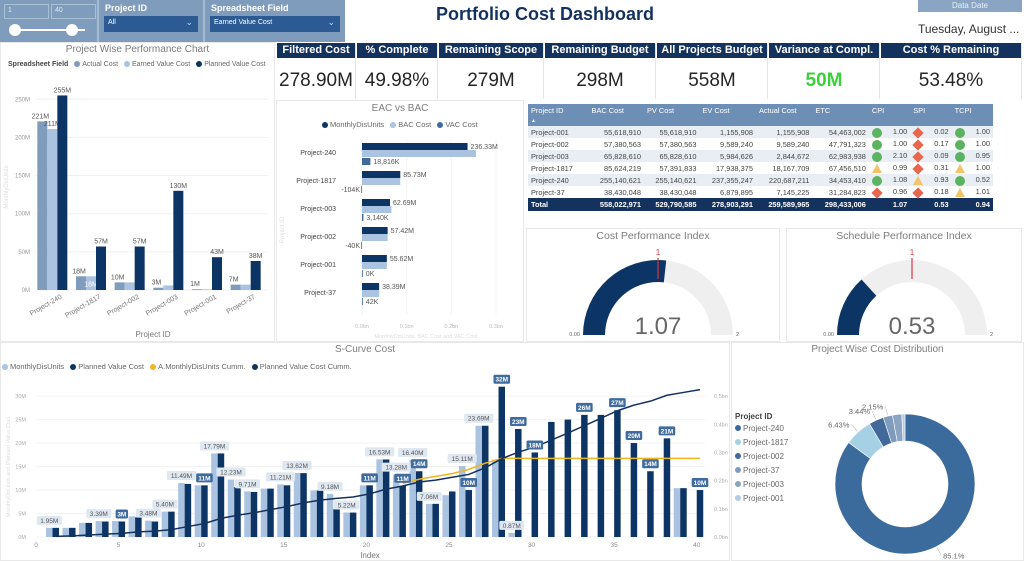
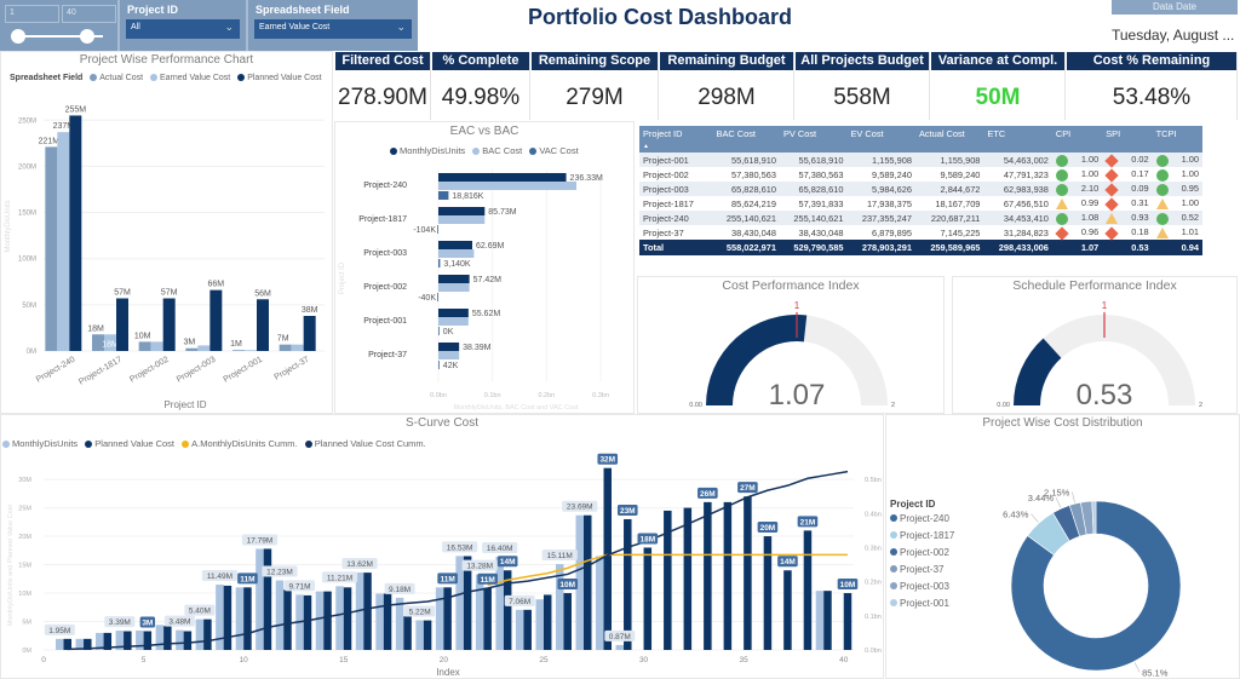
Project Wise Performance Chart/Earned Value Cost/Project-240: 211M -> 237M
Project Wise Performance Chart/Planned Value Cost/Project-003: 130M -> 66M
Project Wise Performance Chart/Planned Value Cost/Project-001: 43M -> 56M
